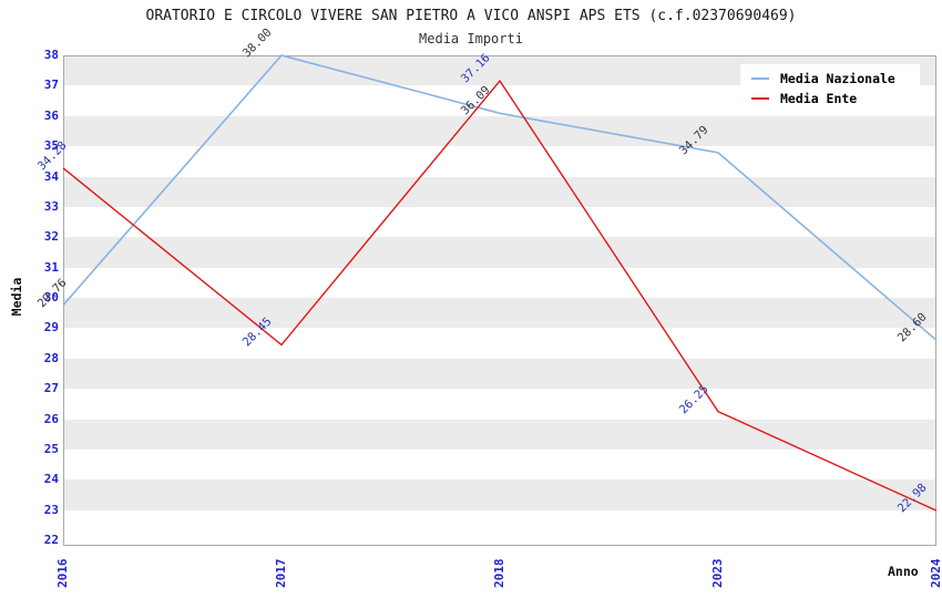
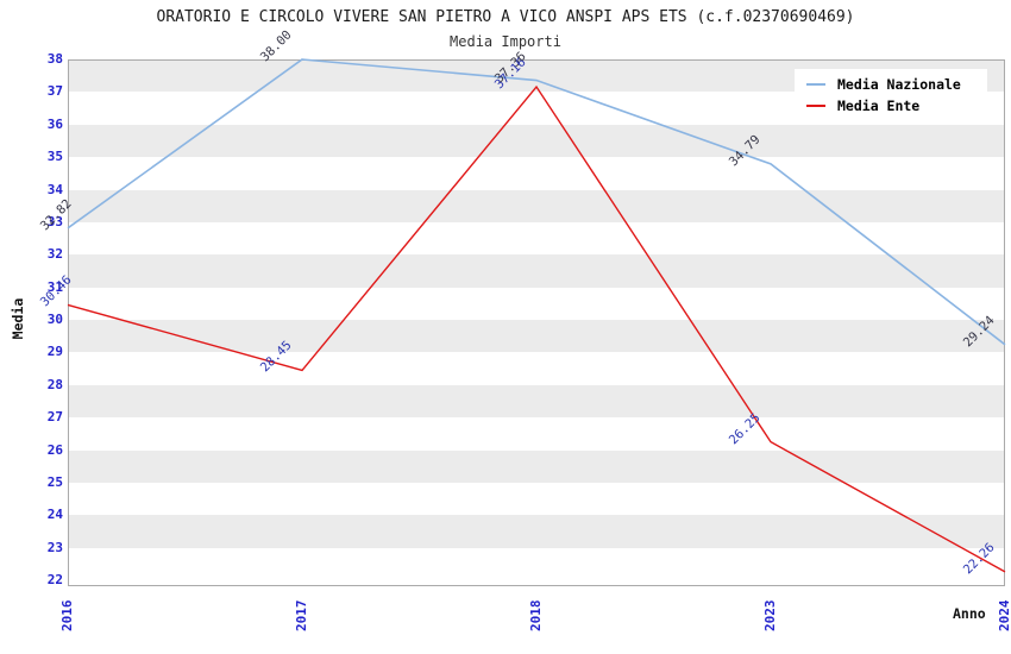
Media Nazionale/2016: 29.76 -> 32.82
Media Ente/2016: 34.28 -> 30.46
Media Nazionale/2018: 36.09 -> 37.36
Media Nazionale/2024: 28.60 -> 29.24
Media Ente/2024: 22.98 -> 22.26
